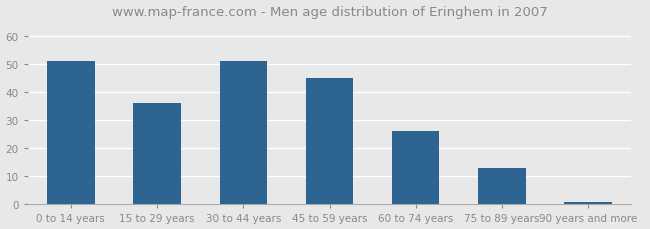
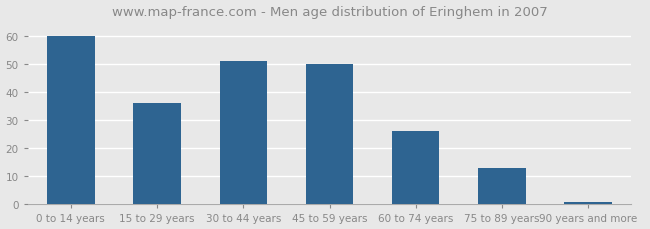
0 to 14 years: 51 -> 60
45 to 59 years: 45 -> 50
